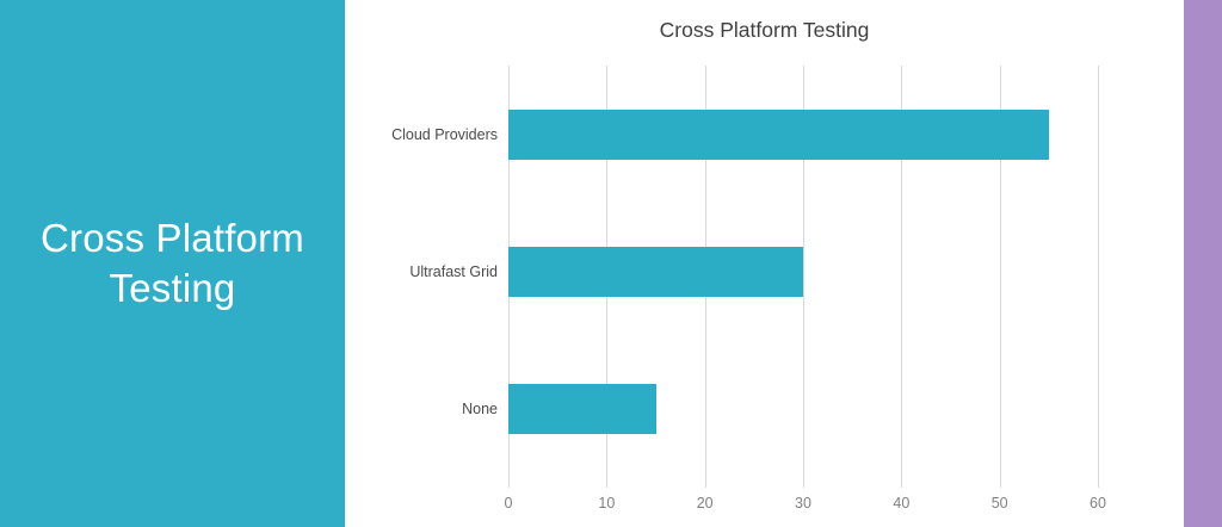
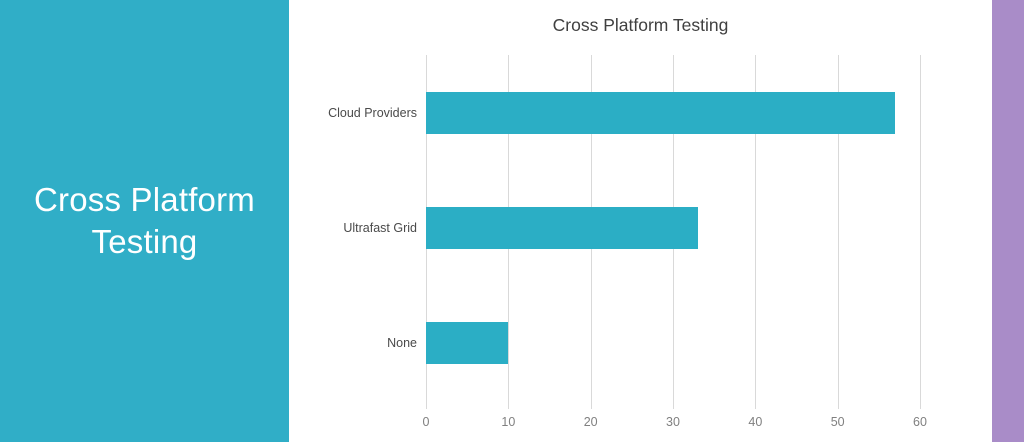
Cloud Providers: 55 -> 57
Ultrafast Grid: 30 -> 33
None: 15 -> 10
